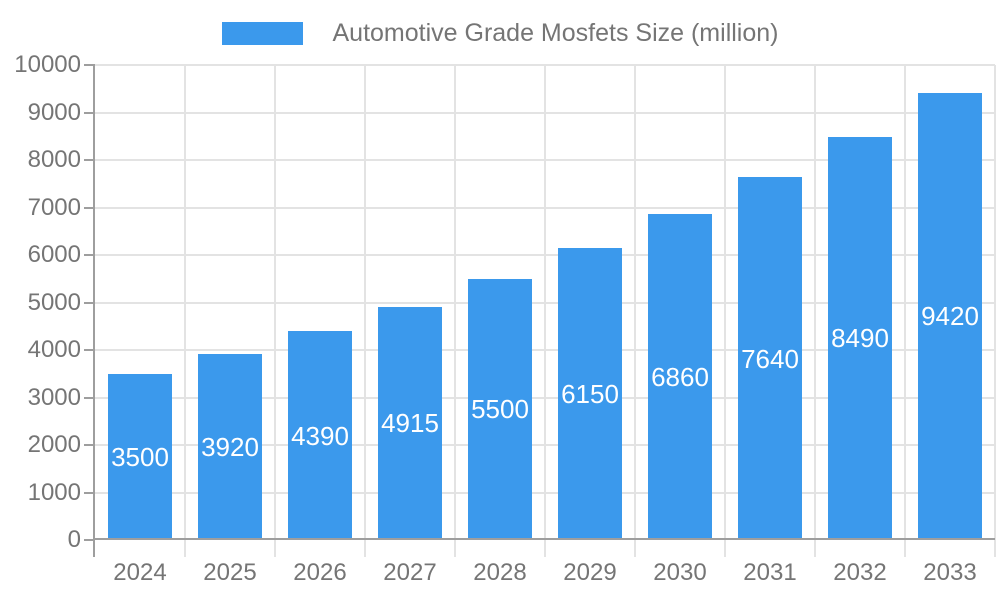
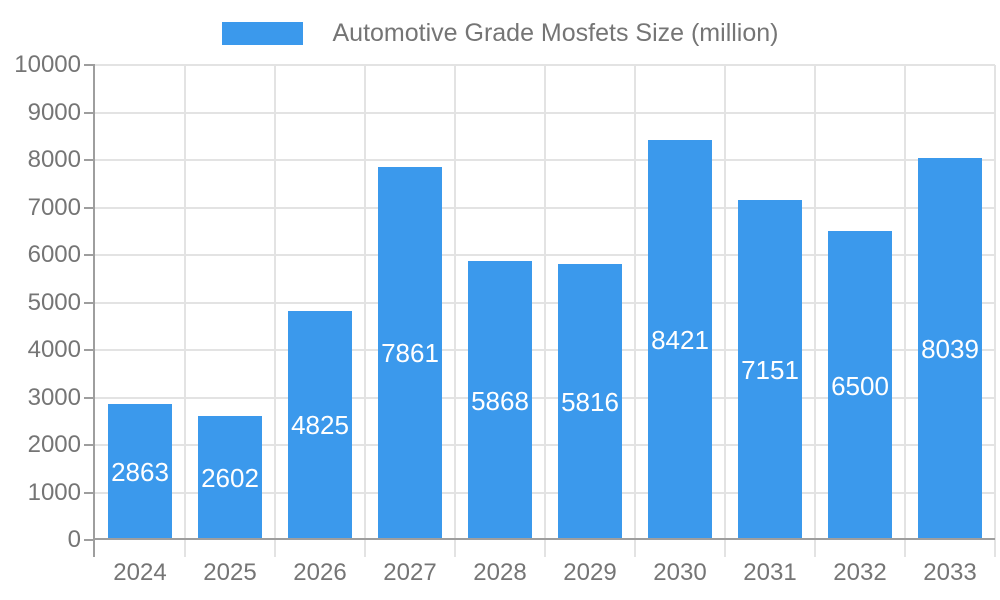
2024: 3500 -> 2863
2025: 3920 -> 2602
2026: 4390 -> 4825
2027: 4915 -> 7861
2028: 5500 -> 5868
2029: 6150 -> 5816
2030: 6860 -> 8421
2031: 7640 -> 7151
2032: 8490 -> 6500
2033: 9420 -> 8039
